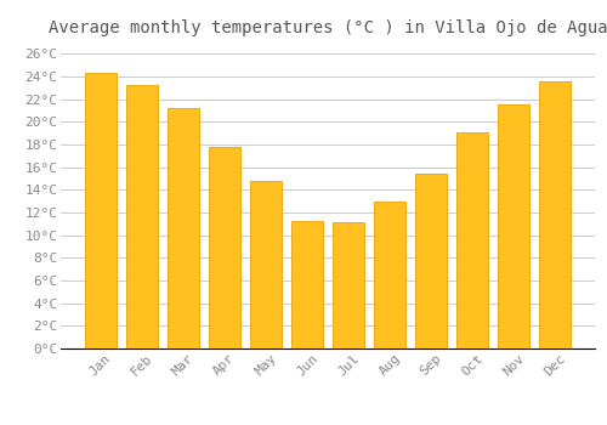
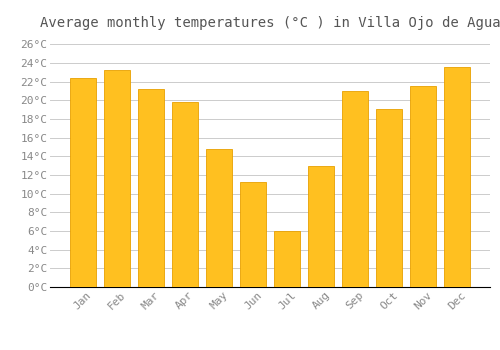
Jan: 24.3°C -> 22.4°C
Apr: 17.8°C -> 19.8°C
Jul: 11.1°C -> 6.0°C
Sep: 15.4°C -> 21.0°C
